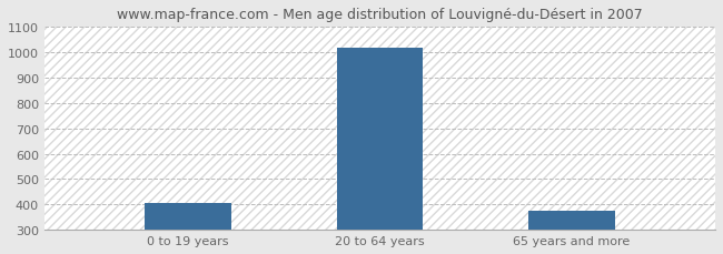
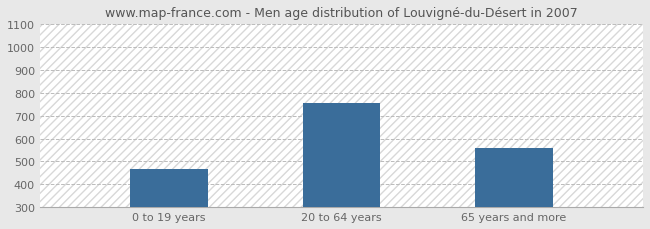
0 to 19 years: 405 -> 465
20 to 64 years: 1020 -> 755
65 years and more: 375 -> 560
